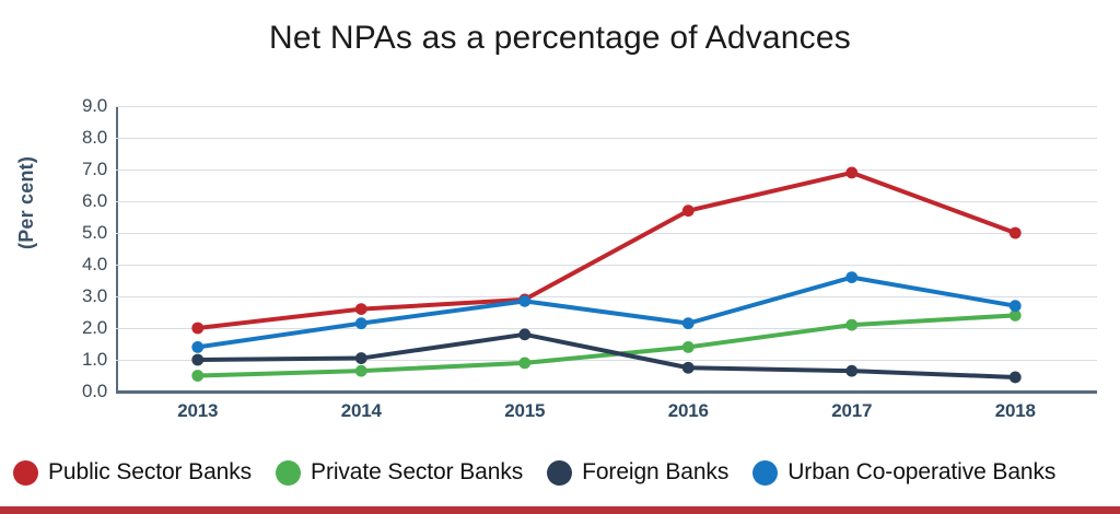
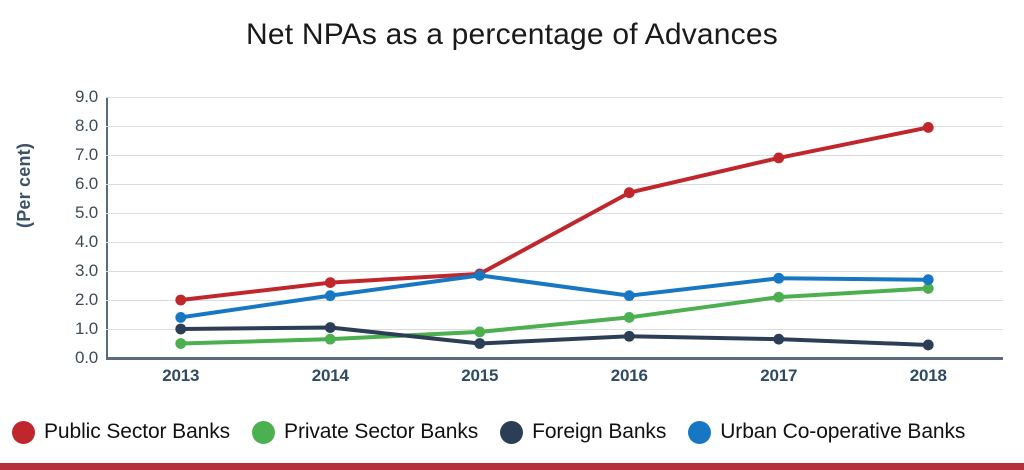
Foreign Banks/2015: 1.8 -> 0.5
Urban Co-operative Banks/2017: 3.6 -> 2.8
Public Sector Banks/2018: 5.0 -> 8.0
